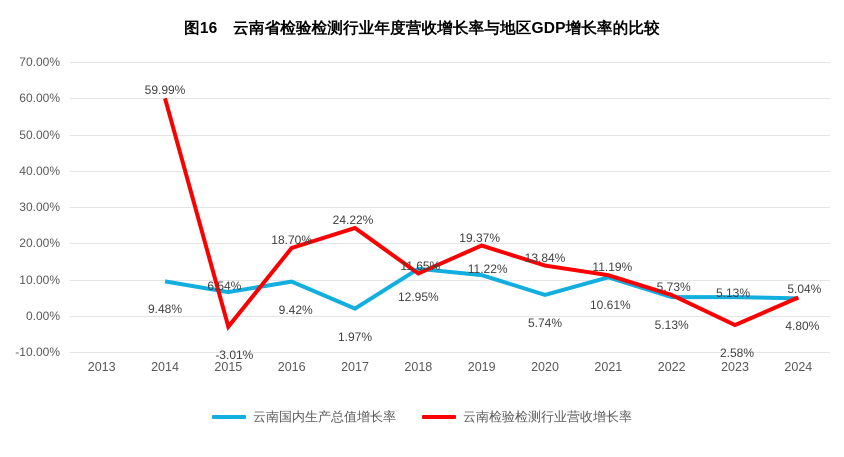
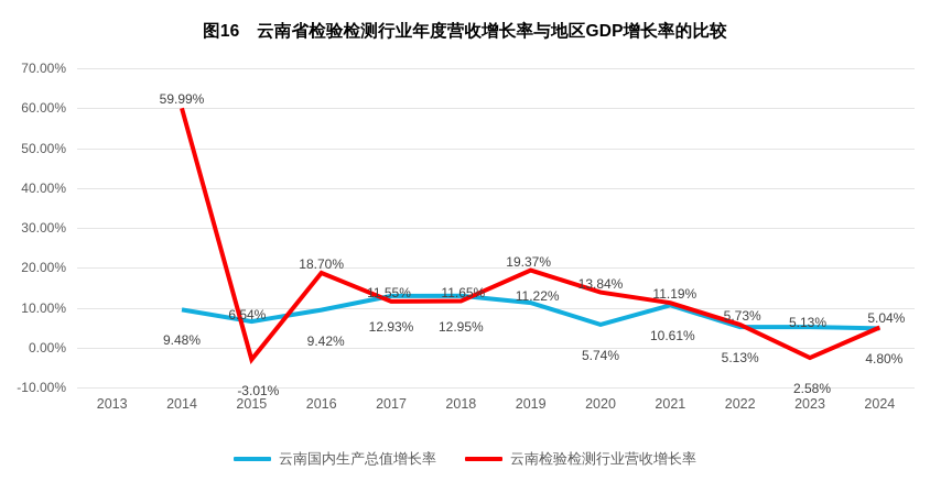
云南国内生产总值增长率/2017: 1.97% -> 12.93%
云南检验检测行业营收增长率/2017: 24.22% -> 11.55%
